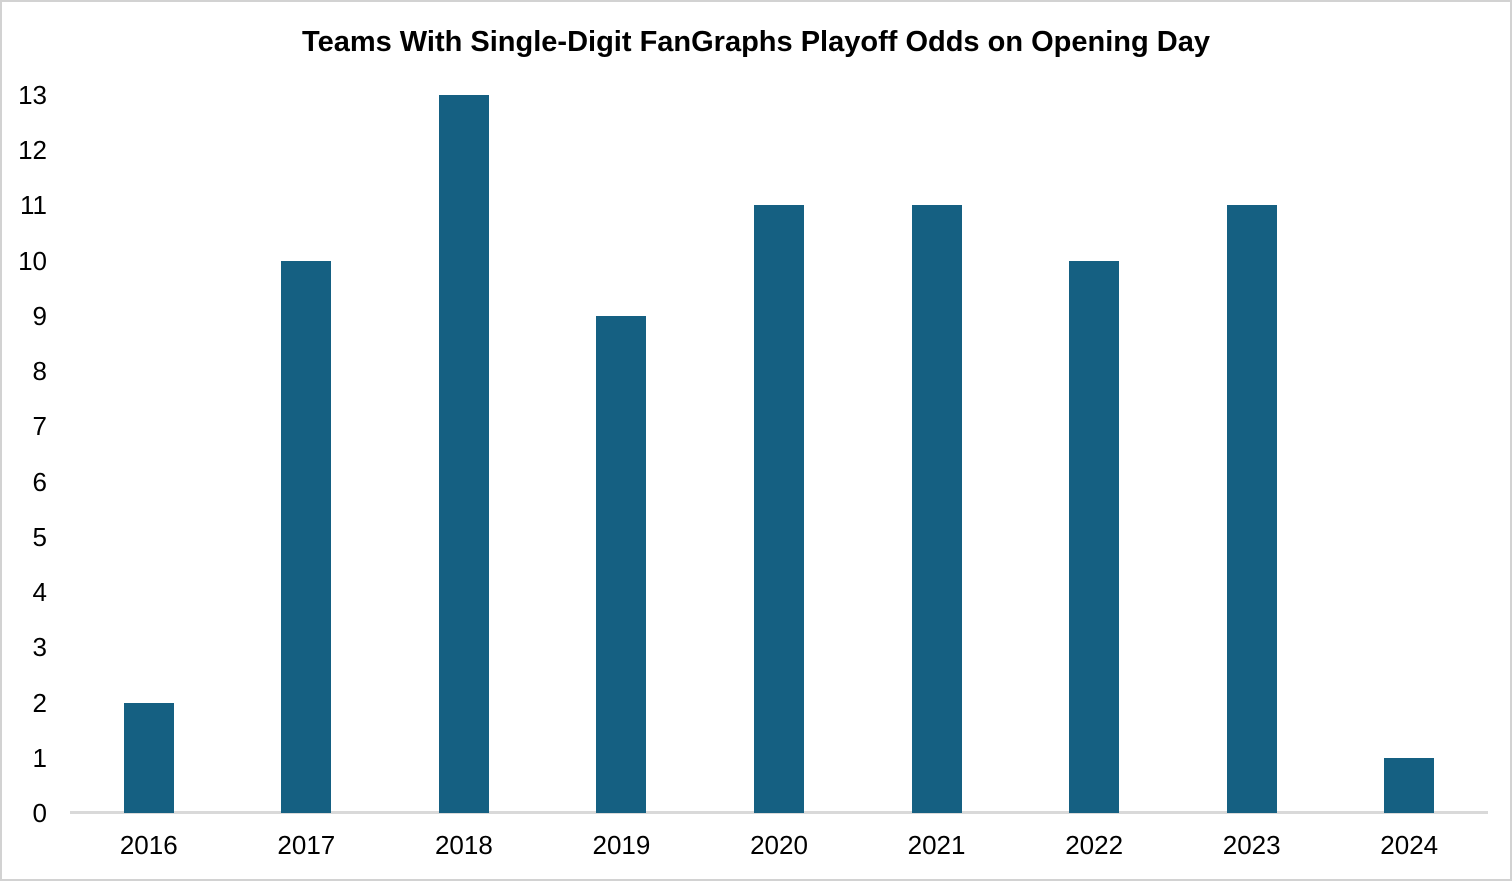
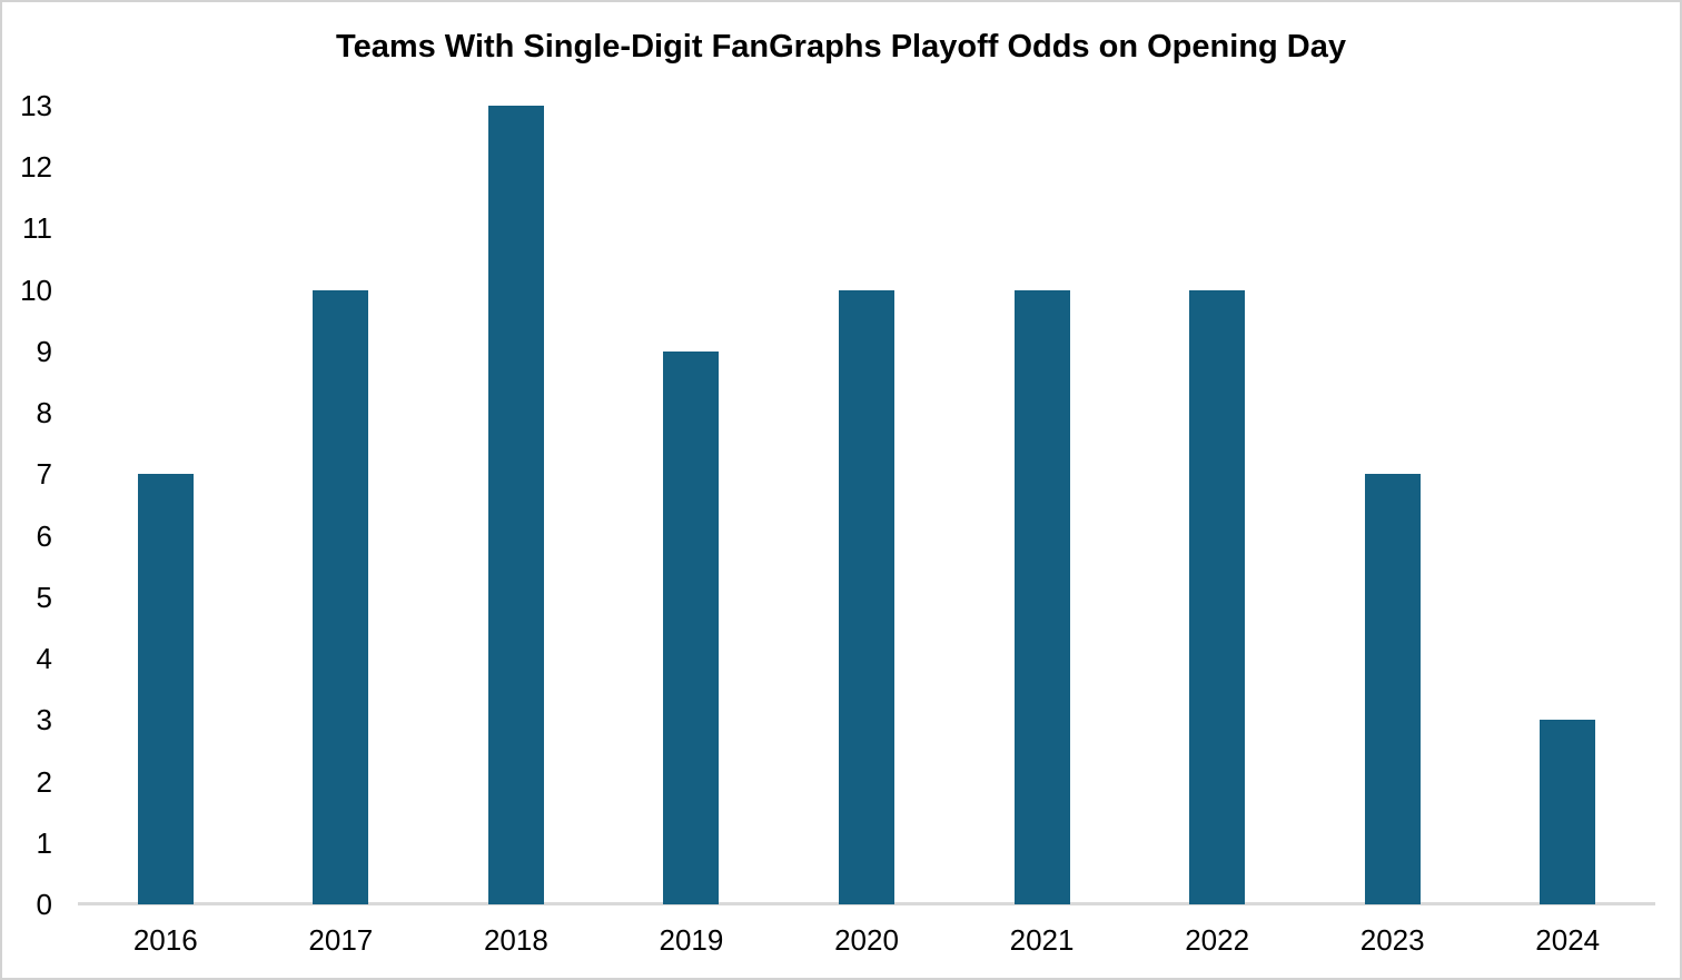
2016: 2 -> 7
2020: 11 -> 10
2021: 11 -> 10
2023: 11 -> 7
2024: 1 -> 3
